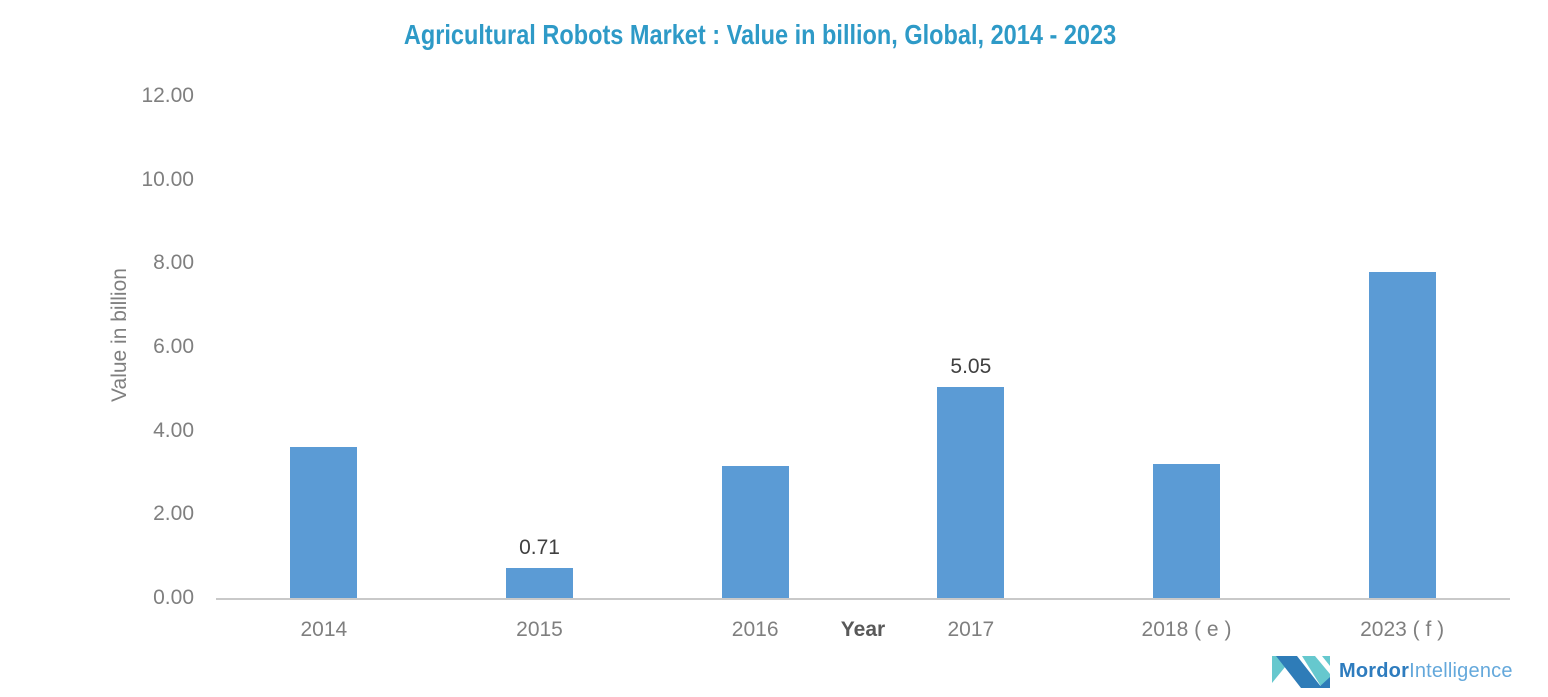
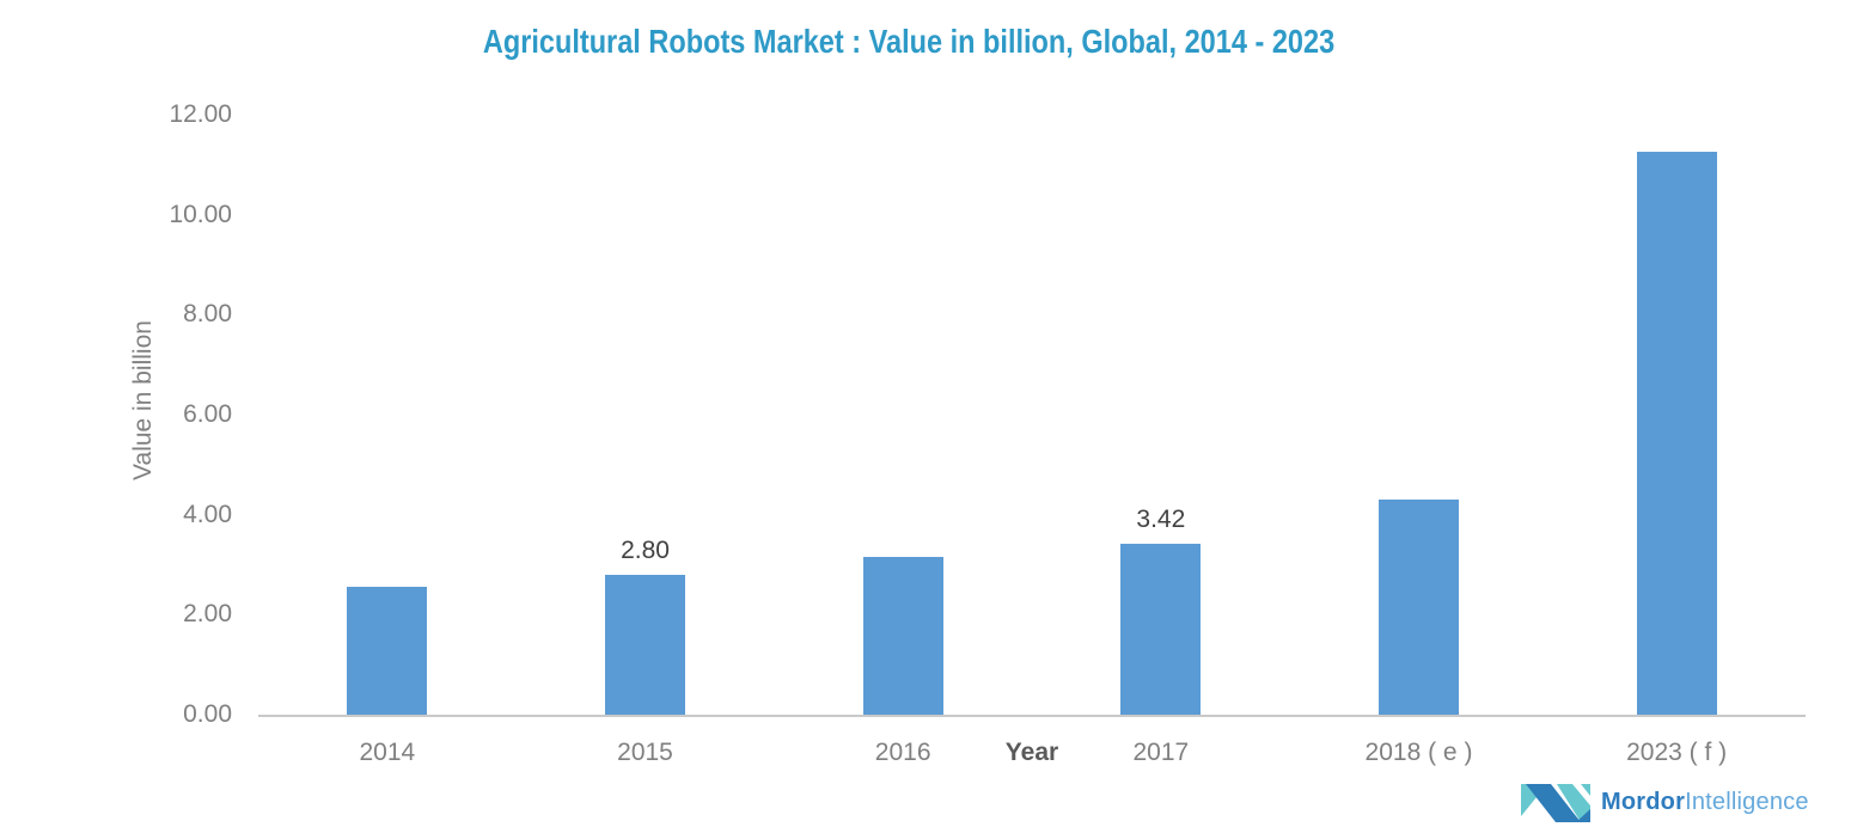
2014: 3.6 -> 2.5
2015: 0.71 -> 2.80
2017: 5.05 -> 3.42
2018 ( e ): 3.2 -> 4.3
2023 ( f ): 7.8 -> 11.2
